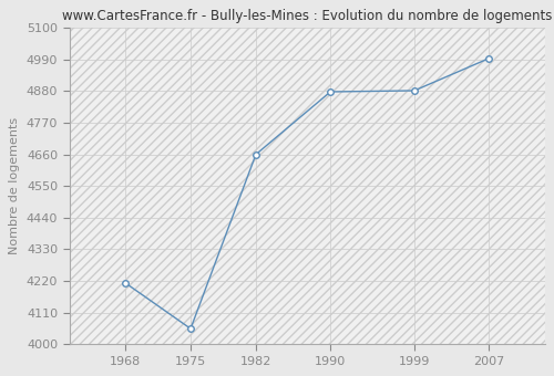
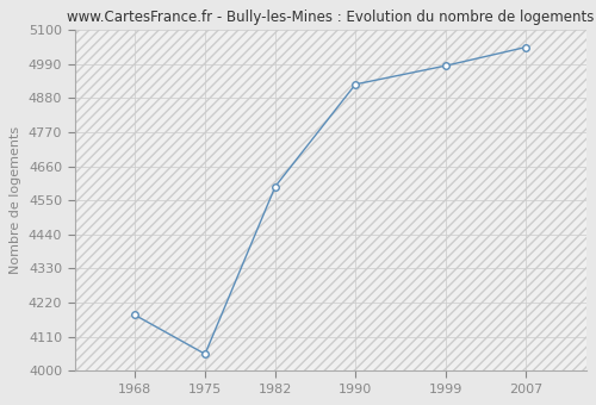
1968: 4213 -> 4180
1982: 4660 -> 4595
1990: 4878 -> 4925
1999: 4882 -> 4985
2007: 4994 -> 5045
